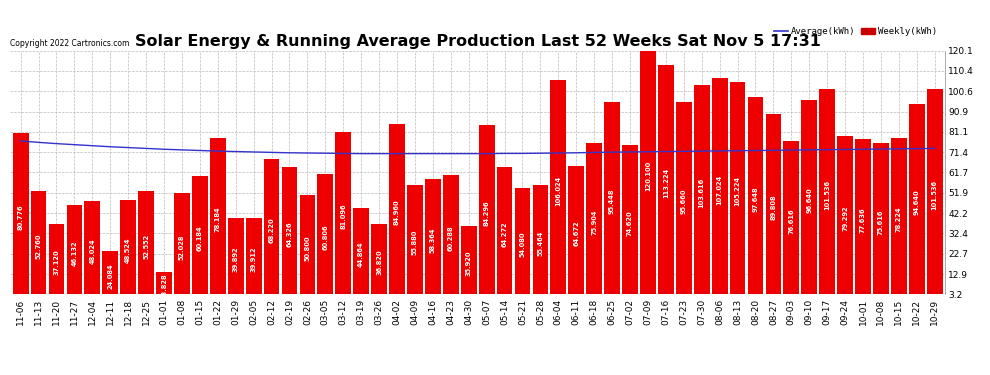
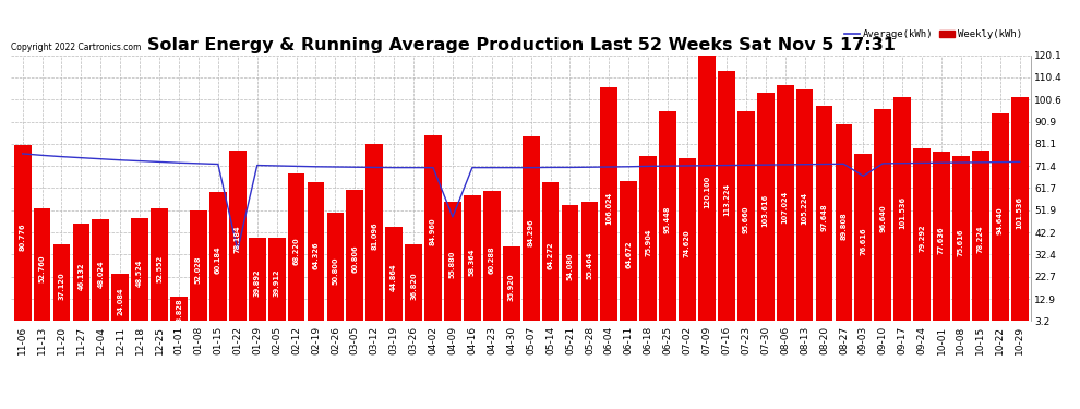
Average(kWh)/01-22: 71.9 -> 34.5
Average(kWh)/04-09: 70.7 -> 49.0
Average(kWh)/09-03: 72.4 -> 67.0
